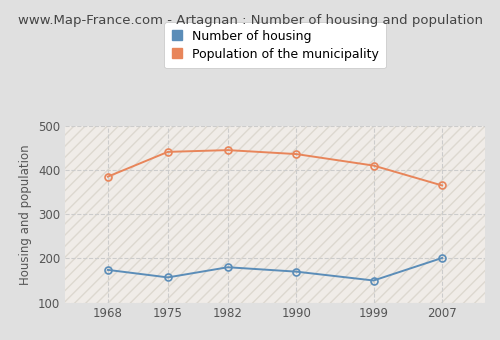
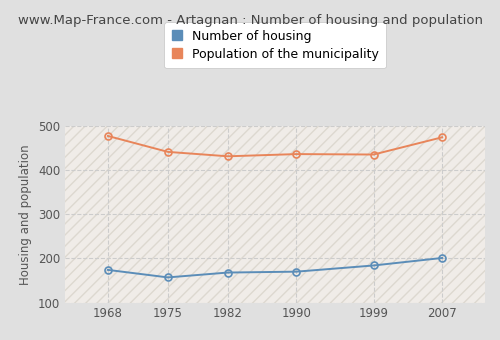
Population of the municipality/1968: 385 -> 477
Number of housing/1982: 180 -> 168
Population of the municipality/1982: 445 -> 431
Number of housing/1999: 150 -> 184
Population of the municipality/1999: 410 -> 435
Population of the municipality/2007: 365 -> 474
